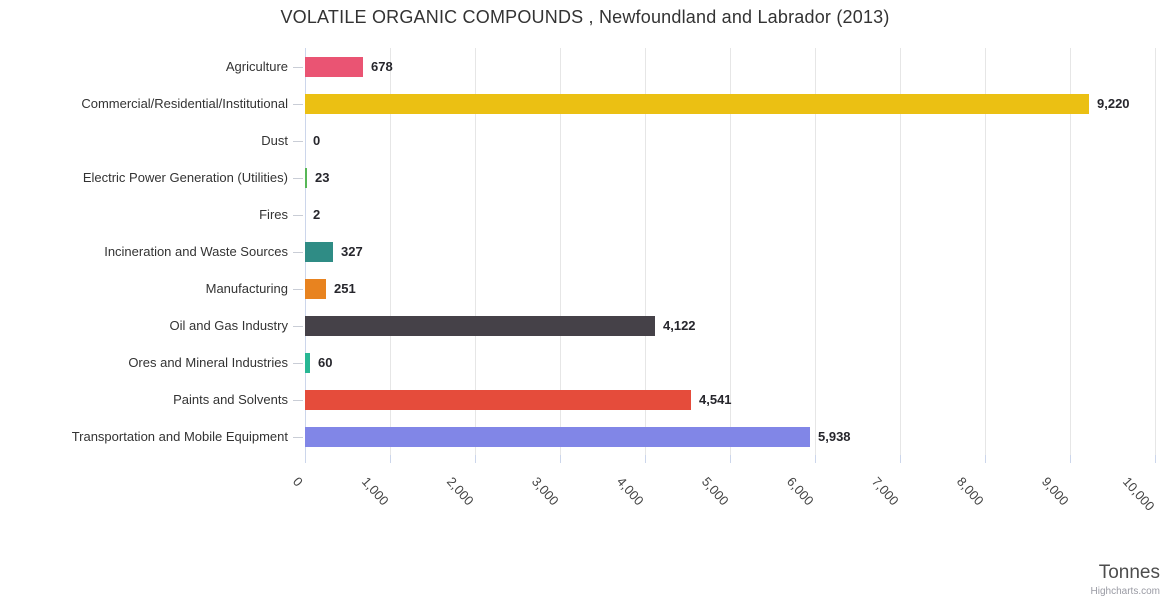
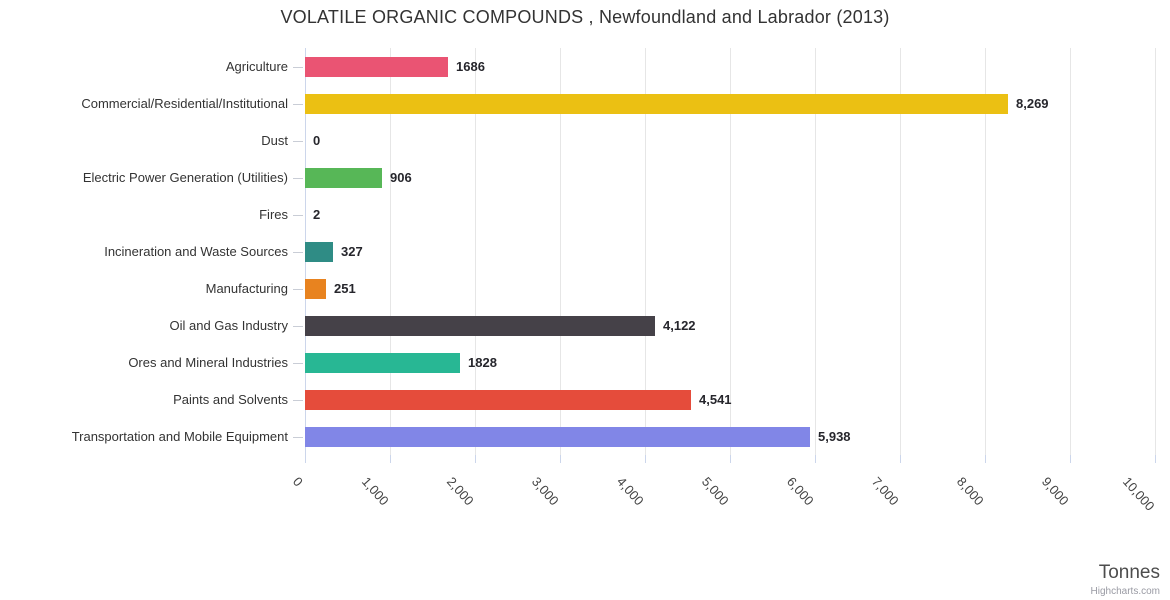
Agriculture: 678 -> 1686
Commercial/Residential/Institutional: 9,220 -> 8,269
Electric Power Generation (Utilities): 23 -> 906
Ores and Mineral Industries: 60 -> 1828
